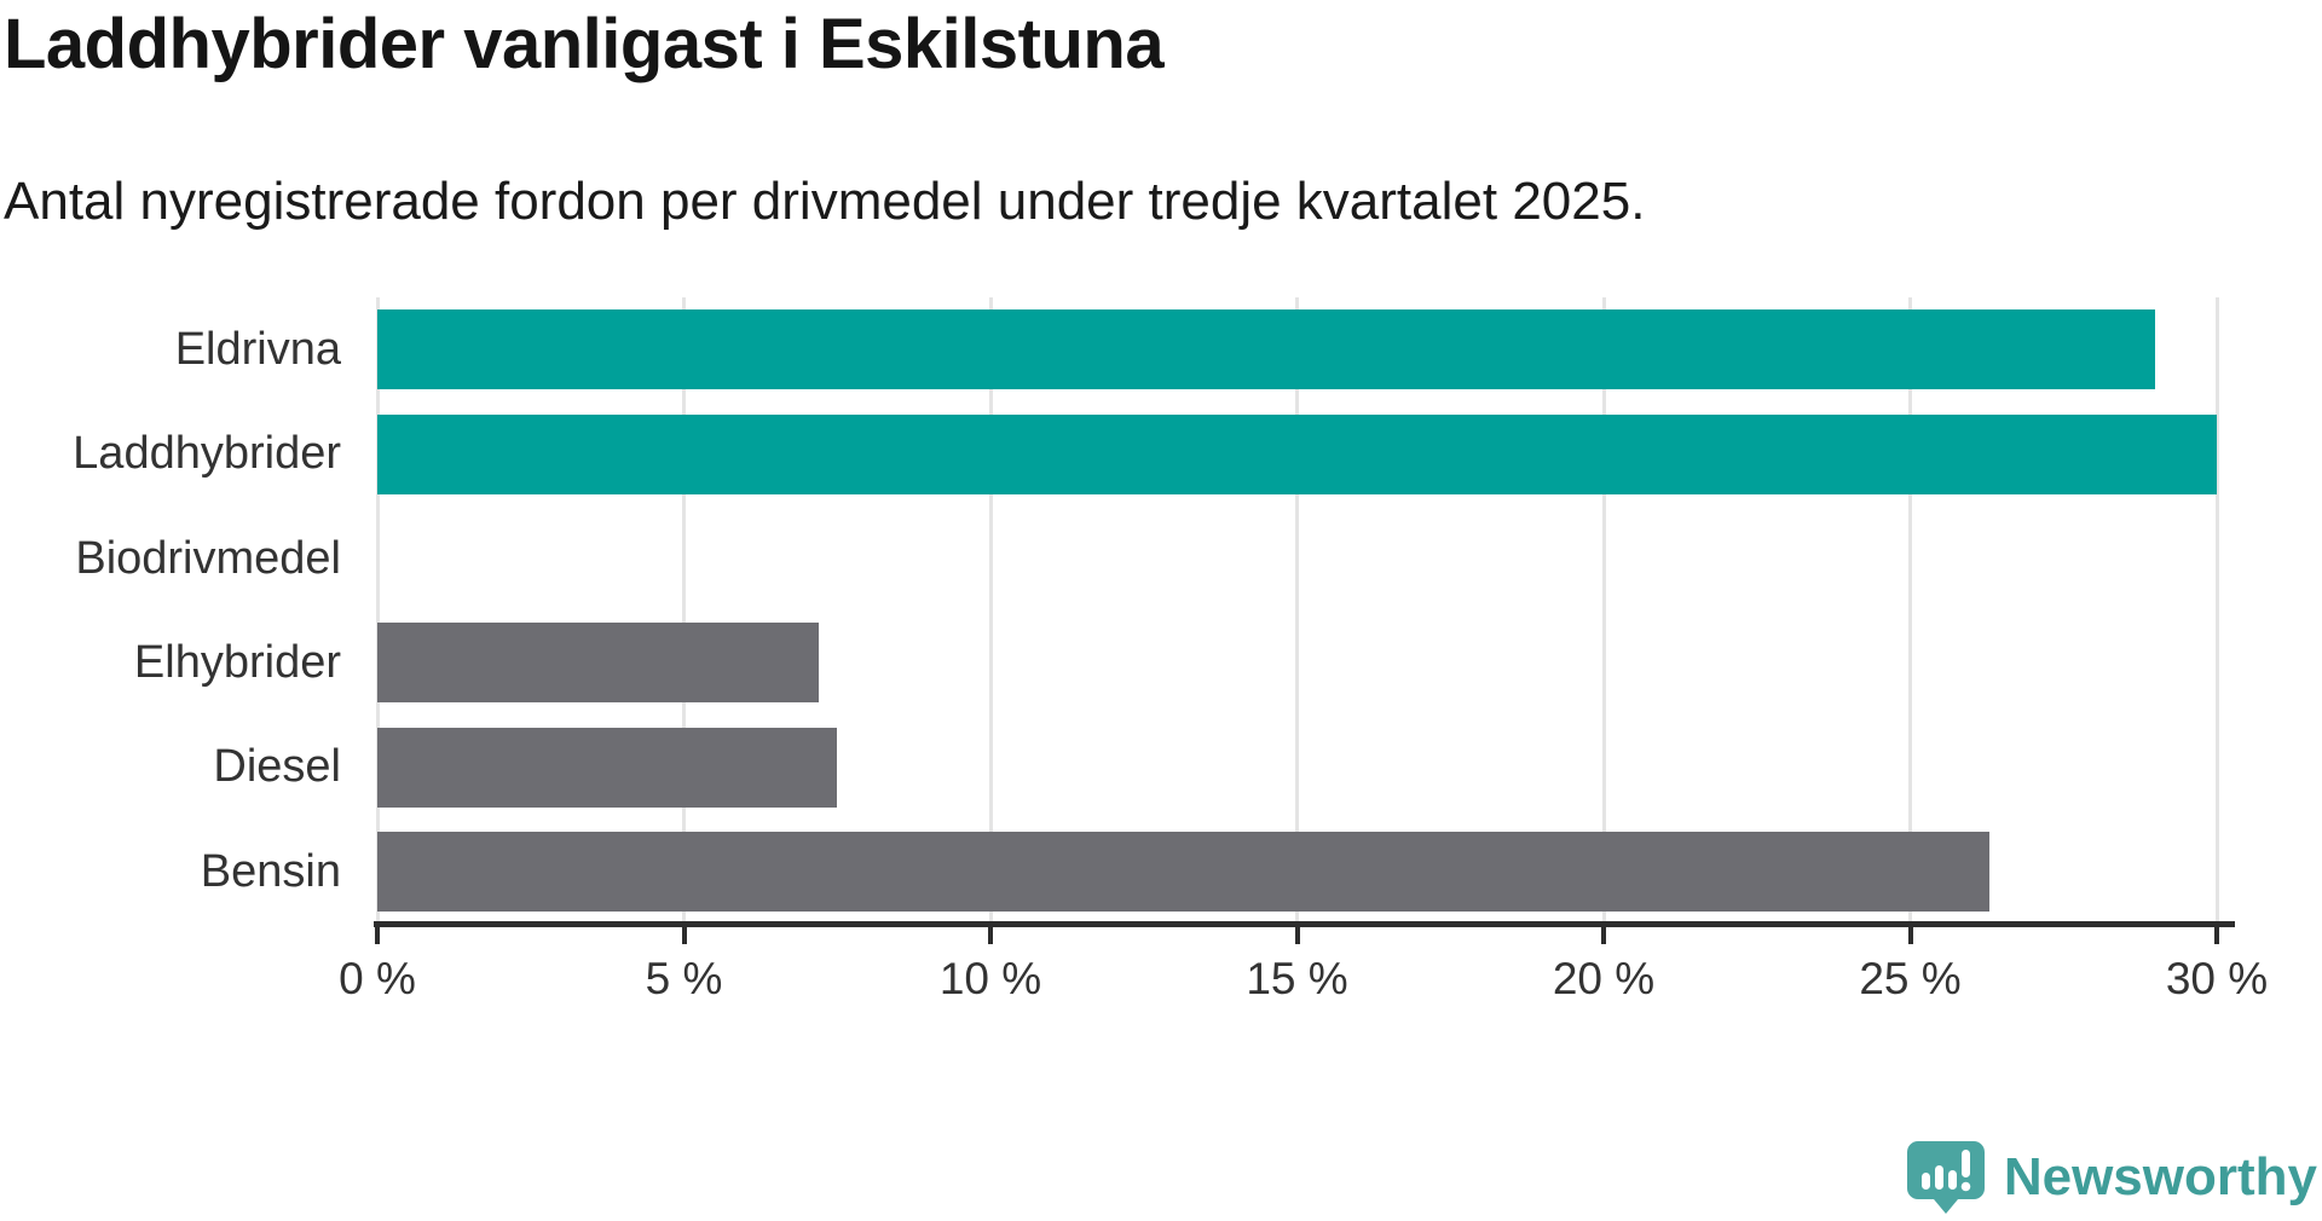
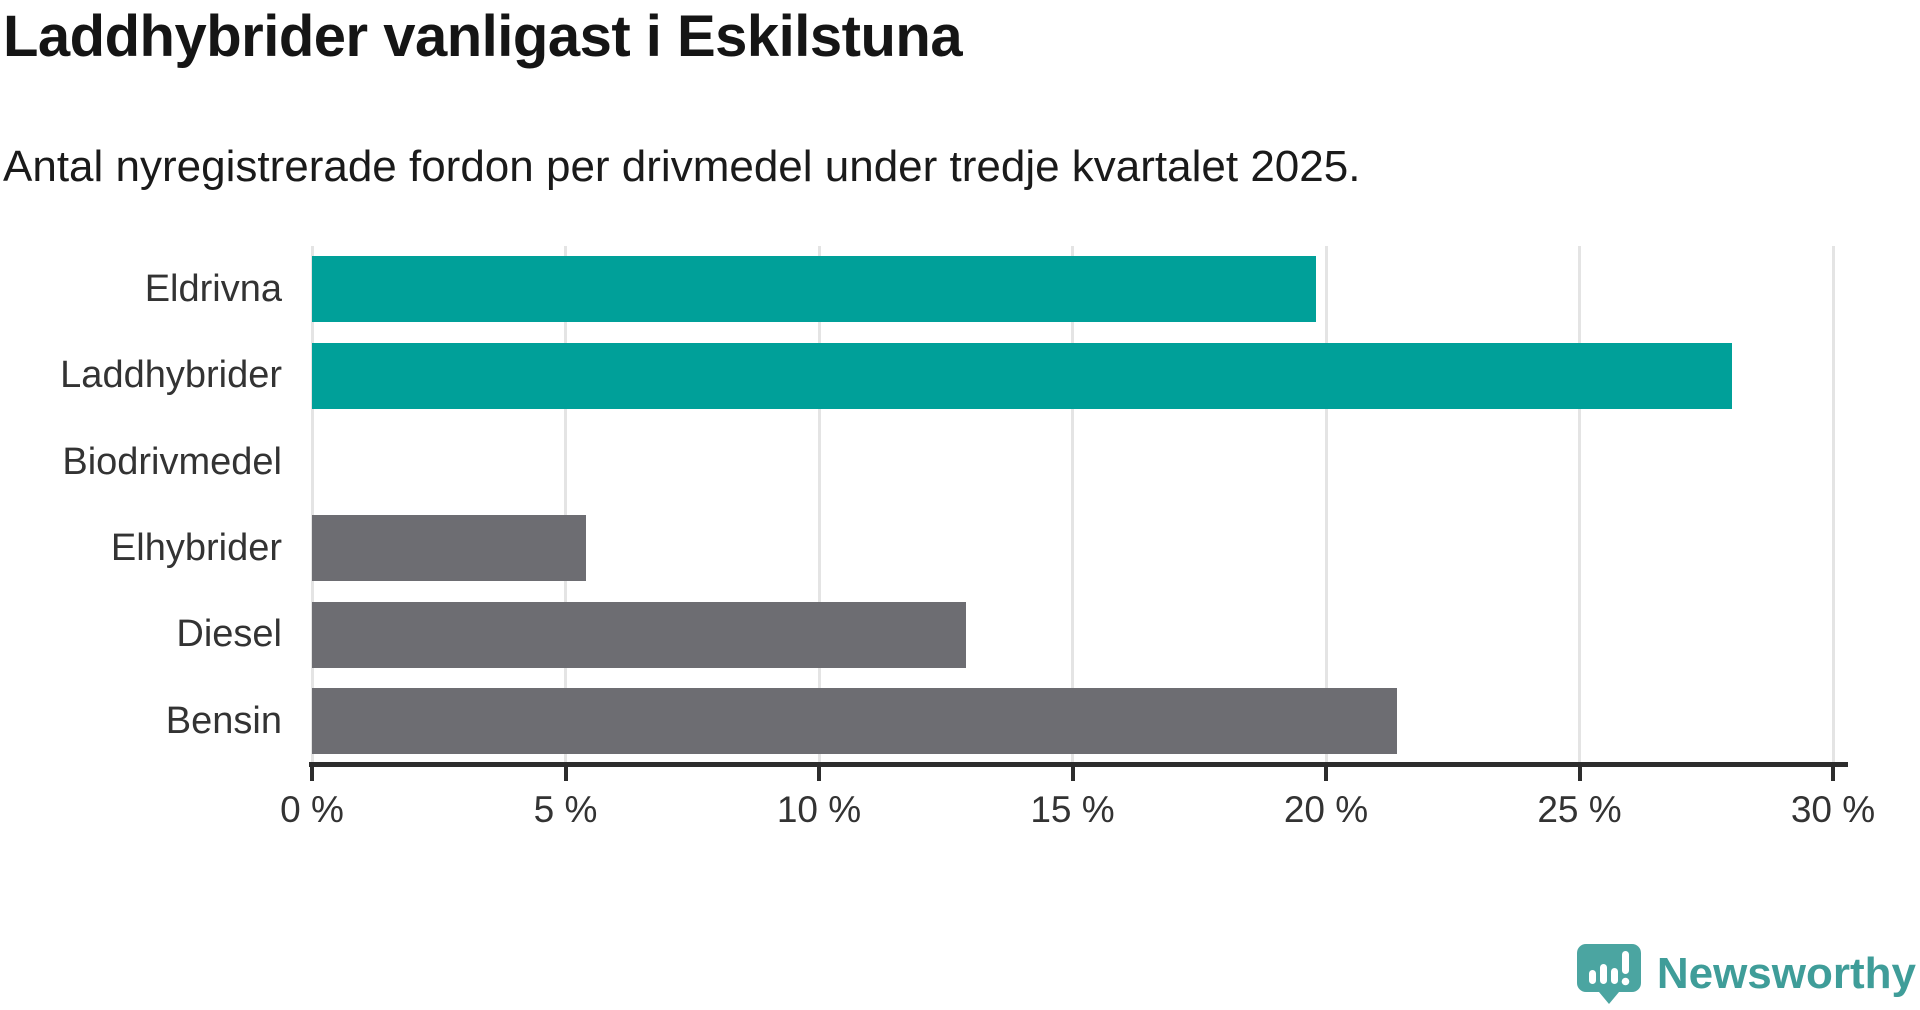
Eldrivna: 29.0% -> 19.8%
Laddhybrider: 30.0% -> 28.0%
Elhybrider: 7.2% -> 5.4%
Diesel: 7.5% -> 12.9%
Bensin: 26.3% -> 21.4%
